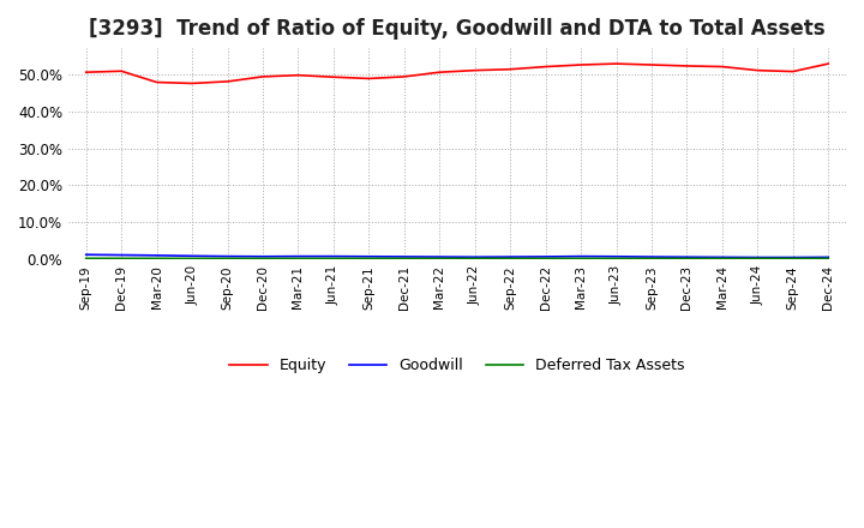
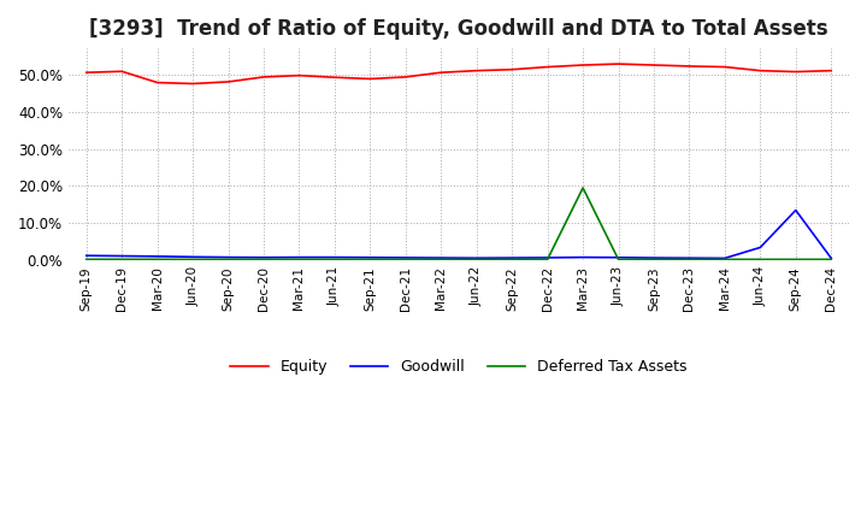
Deferred Tax Assets/Mar-23: 0.3% -> 19.5%
Goodwill/Jun-24: 0.6% -> 3.5%
Goodwill/Sep-24: 0.6% -> 13.5%
Equity/Dec-24: 52.8% -> 51.0%
